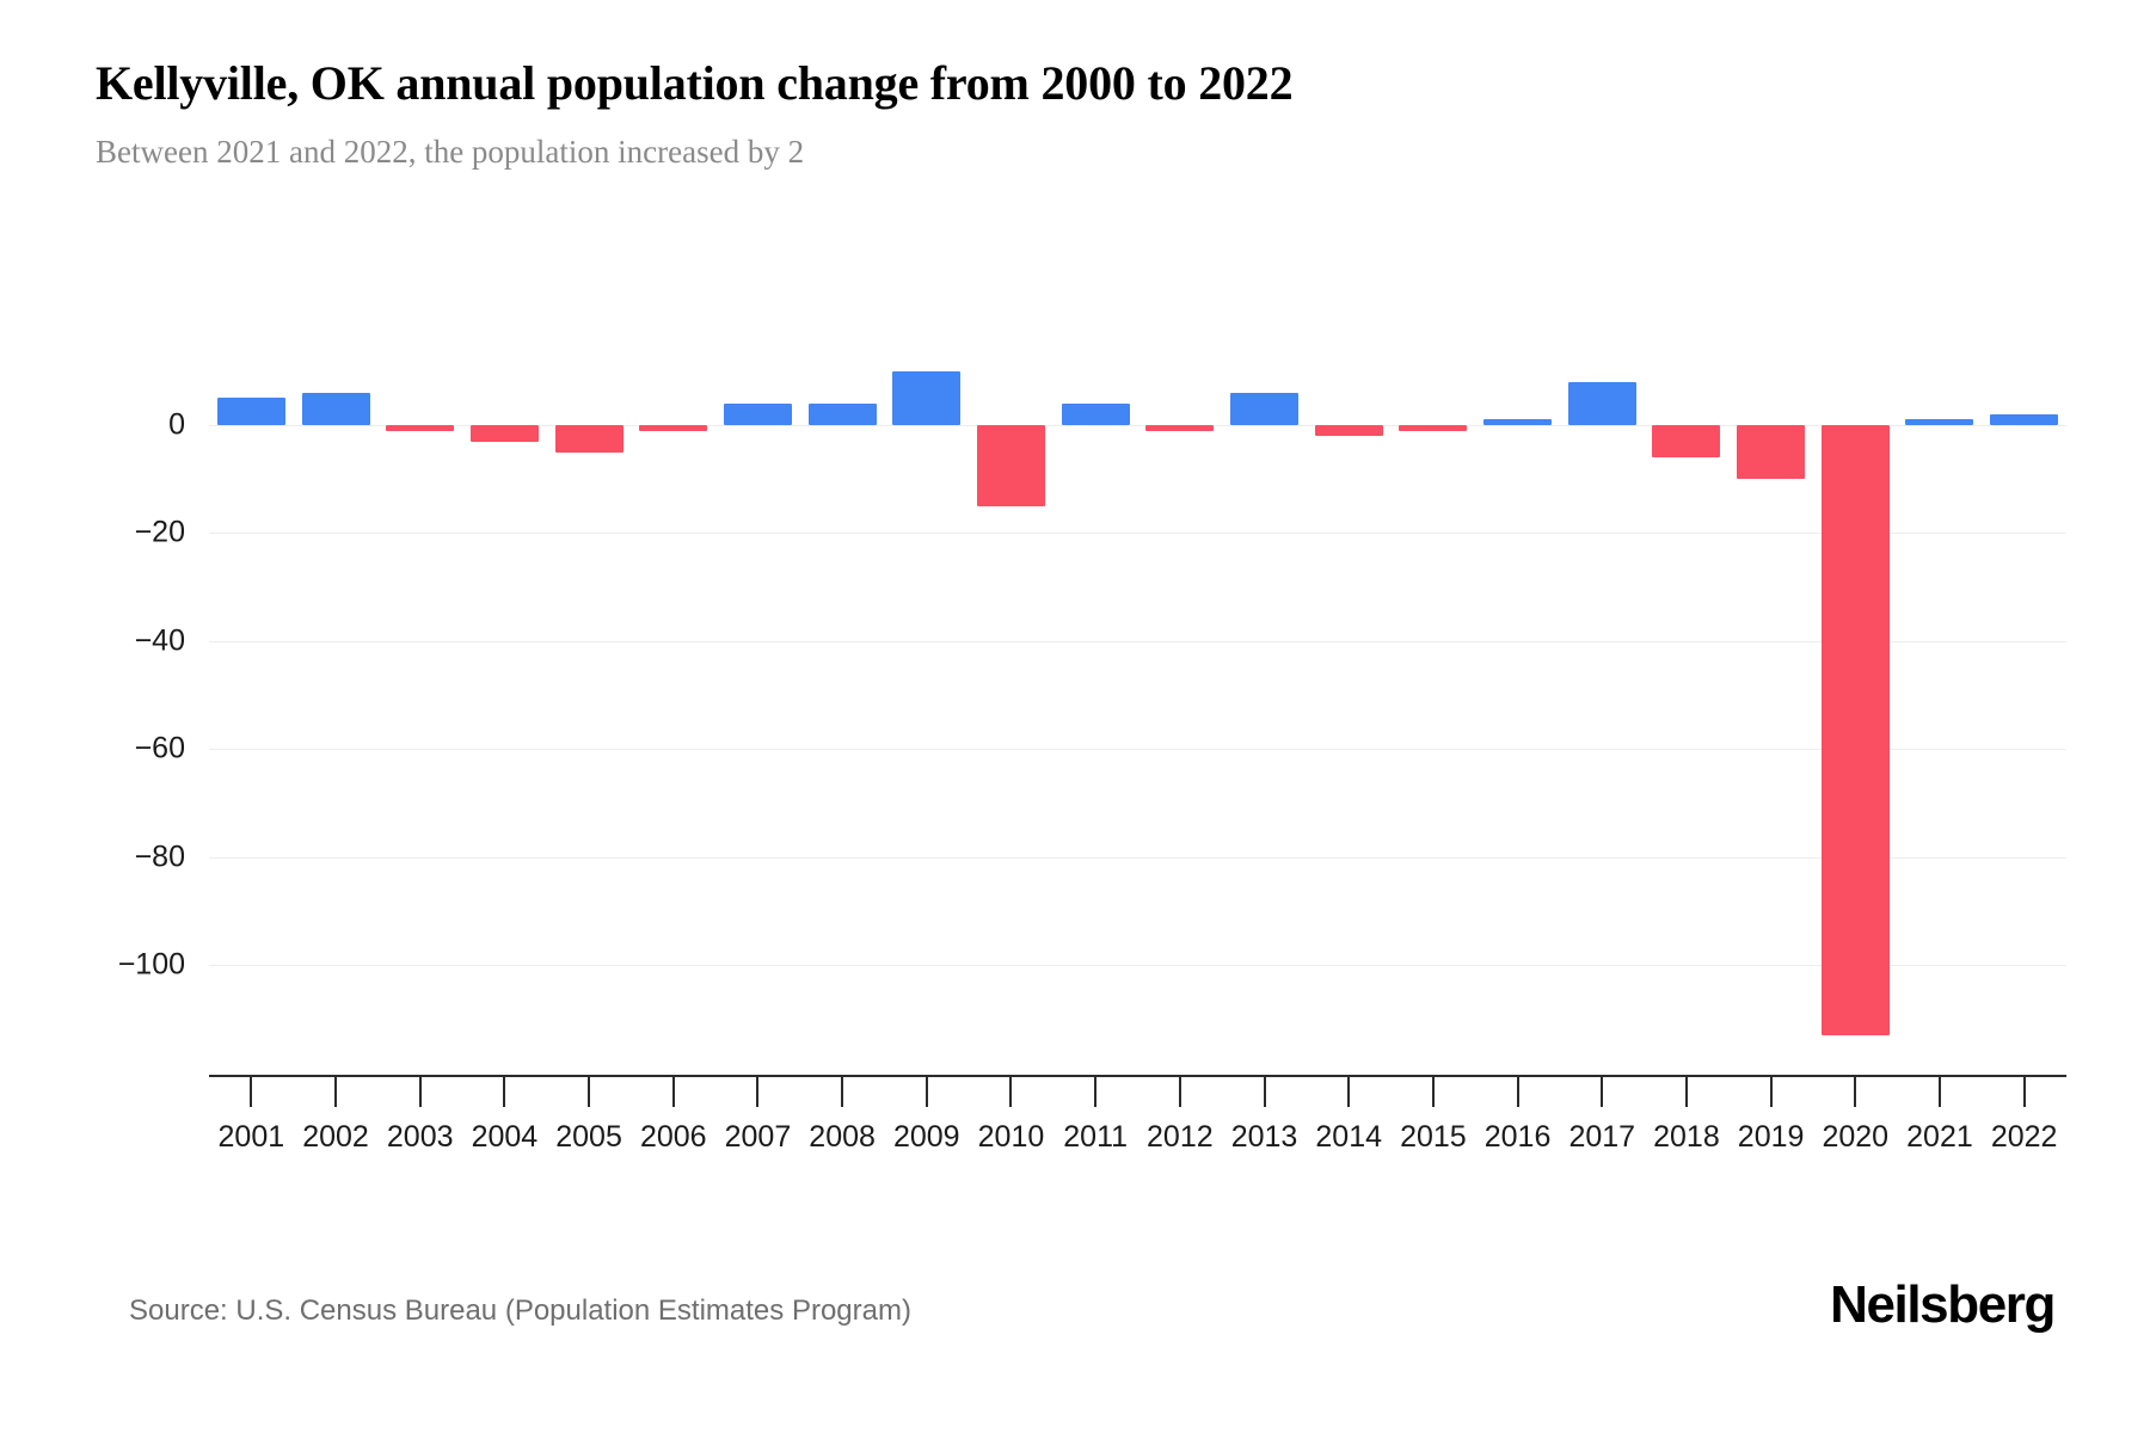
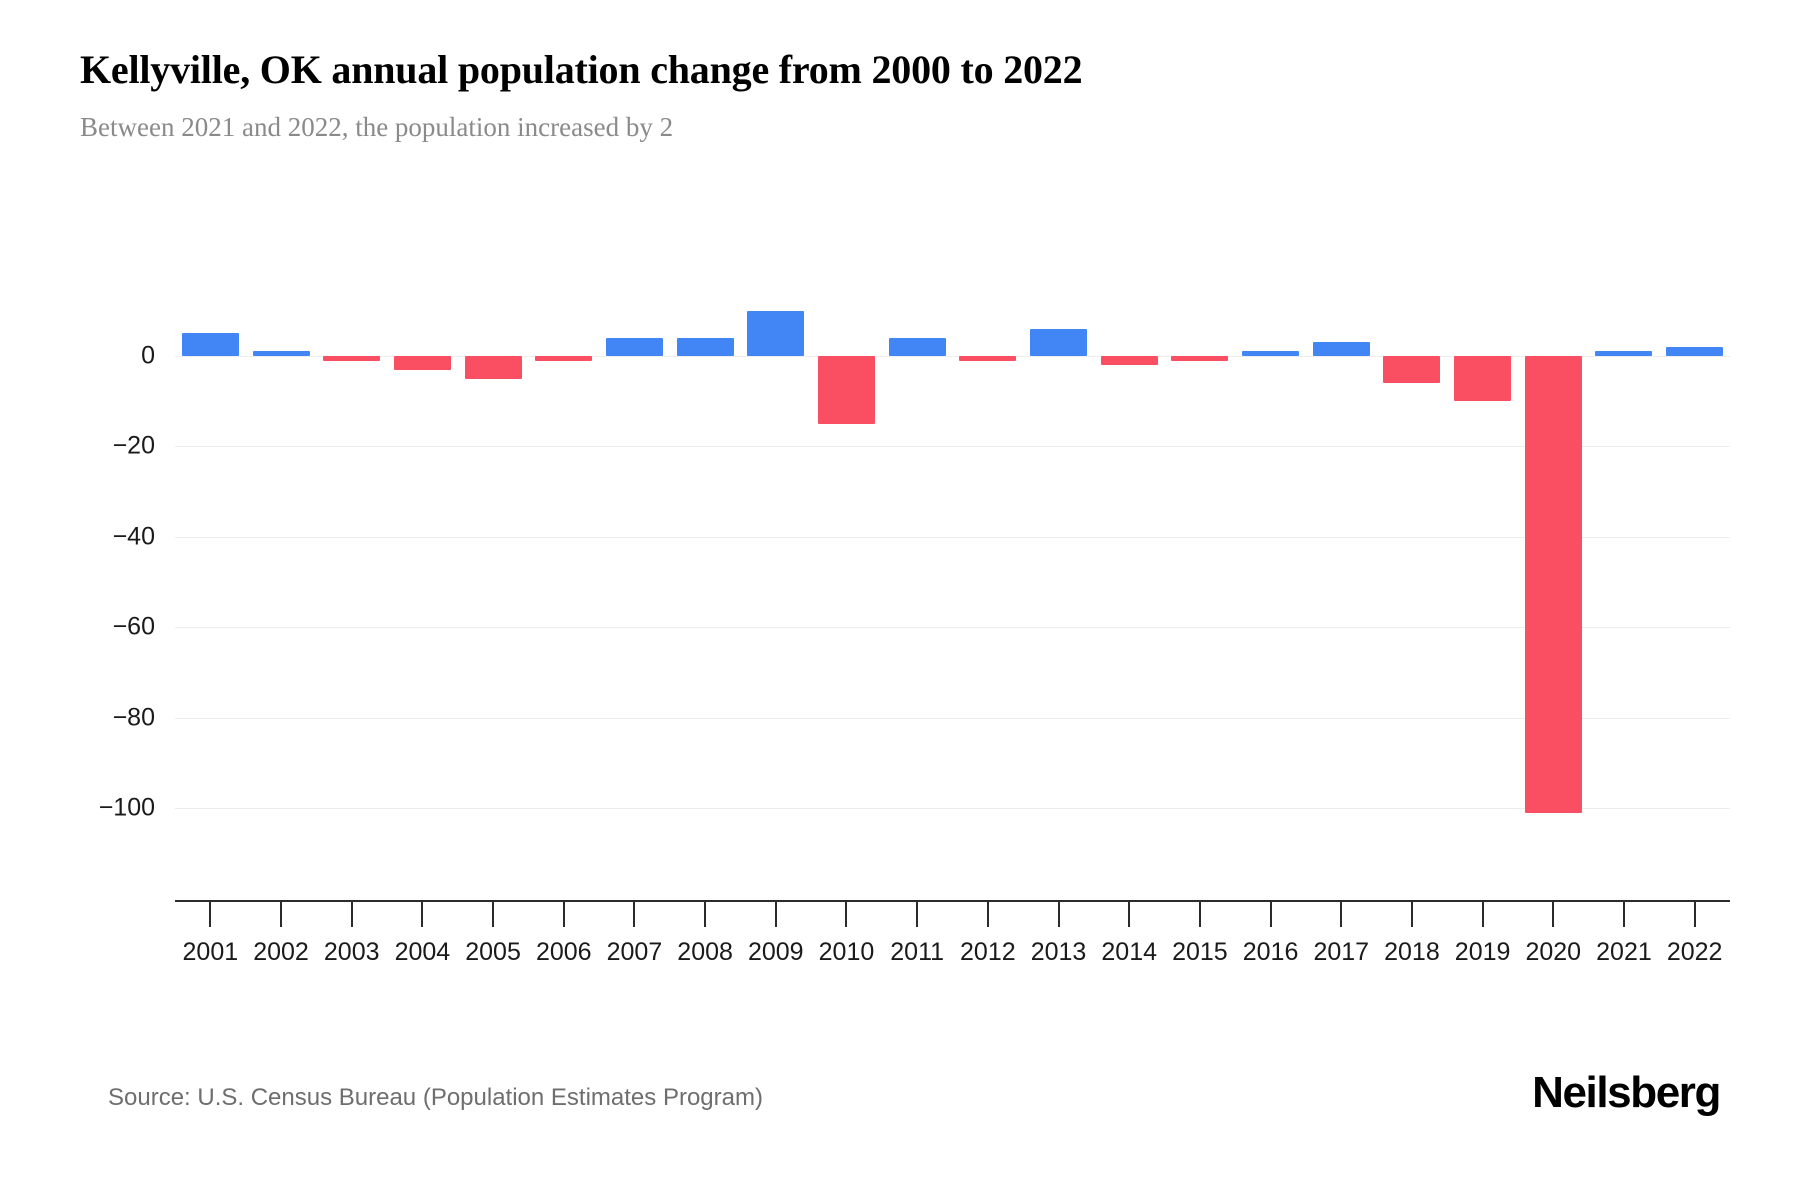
2002: 6 -> 1
2017: 8 -> 3
2020: -113 -> -101
